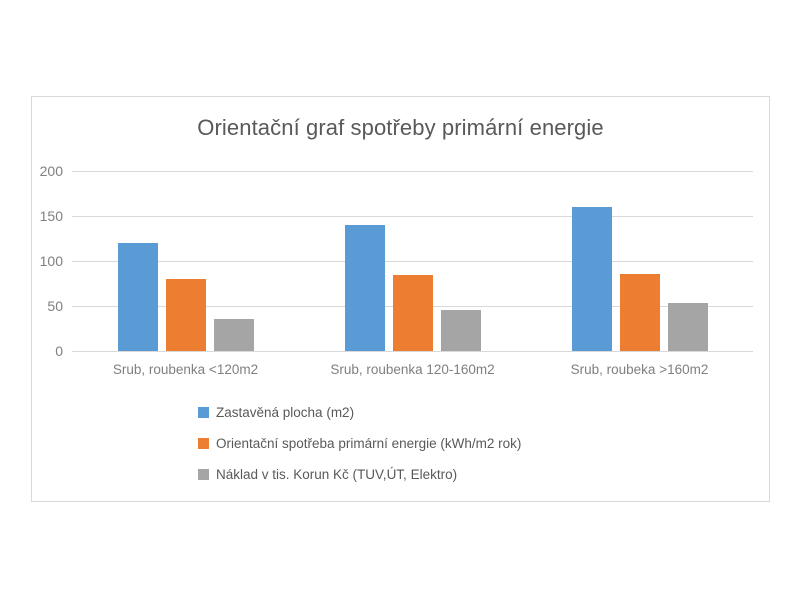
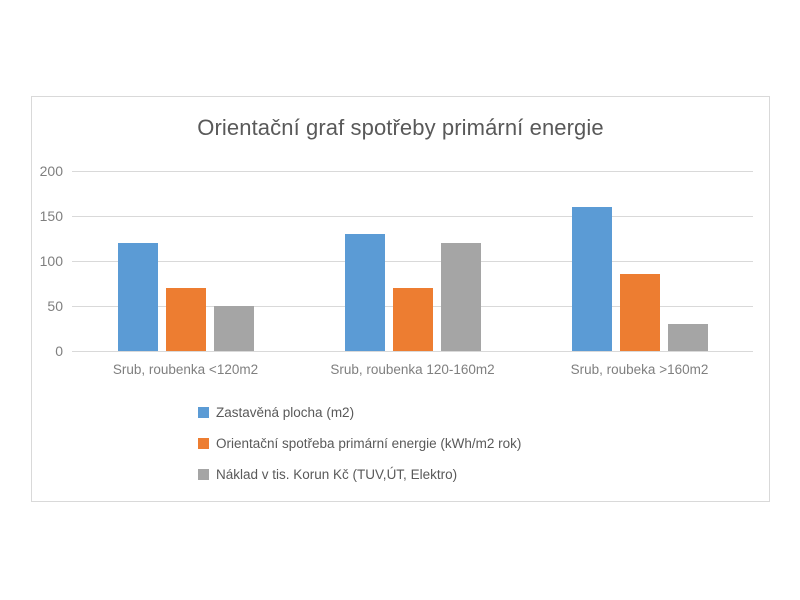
Orientační spotřeba primární energie (kWh/m2 rok)/Srub, roubenka <120m2: 80 -> 70
Náklad v tis. Korun Kč (TUV,ÚT, Elektro)/Srub, roubenka <120m2: 40 -> 50
Zastavěná plocha (m2)/Srub, roubenka 120-160m2: 140 -> 130
Orientační spotřeba primární energie (kWh/m2 rok)/Srub, roubenka 120-160m2: 80 -> 70
Náklad v tis. Korun Kč (TUV,ÚT, Elektro)/Srub, roubenka 120-160m2: 50 -> 120
Náklad v tis. Korun Kč (TUV,ÚT, Elektro)/Srub, roubeka >160m2: 50 -> 30
